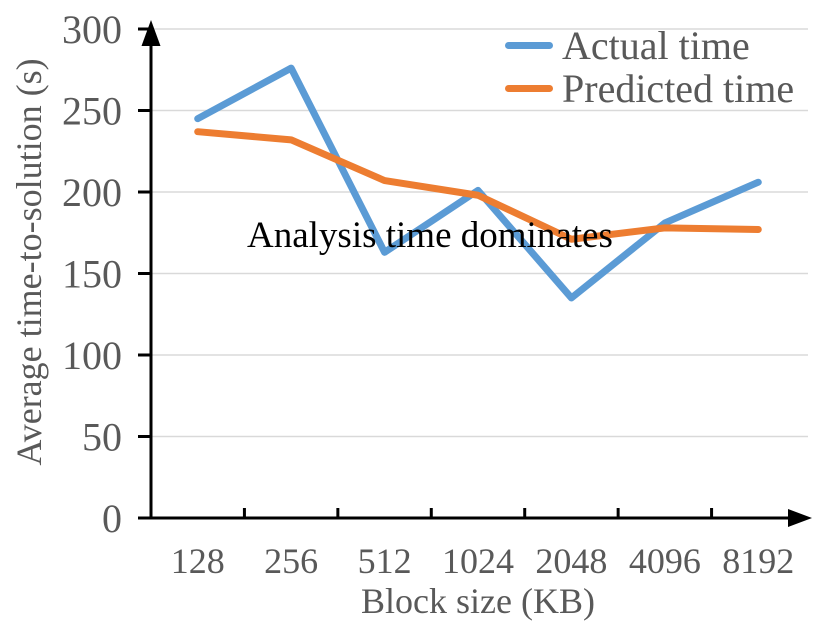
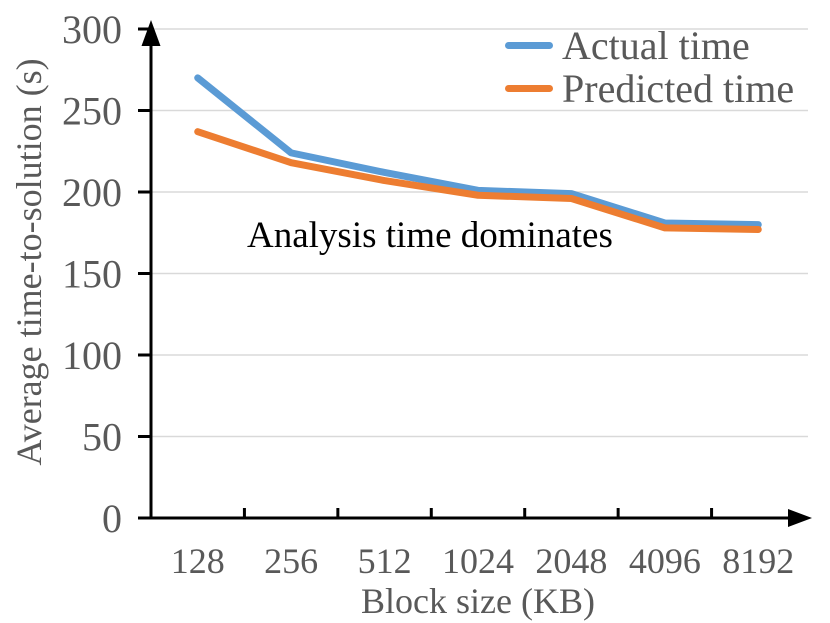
Actual time/128: 245 -> 270
Actual time/256: 276 -> 224
Predicted time/256: 232 -> 218
Actual time/512: 163 -> 212
Actual time/2048: 135 -> 199
Predicted time/2048: 171 -> 196
Actual time/8192: 206 -> 180
